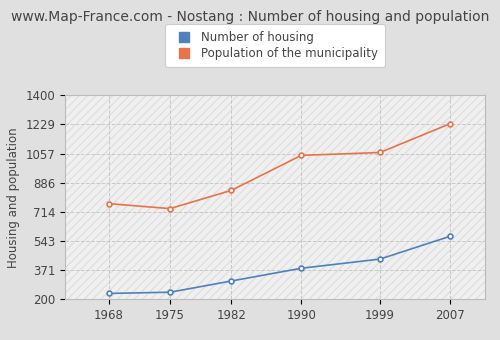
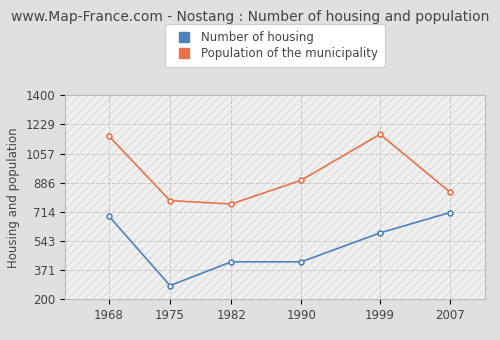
Number of housing/1968: 230 -> 690
Population of the municipality/1968: 760 -> 1160
Number of housing/1975: 240 -> 280
Population of the municipality/1975: 730 -> 780
Number of housing/1982: 310 -> 420
Population of the municipality/1982: 840 -> 760
Number of housing/1990: 380 -> 420
Population of the municipality/1990: 1050 -> 900
Number of housing/1999: 440 -> 590
Population of the municipality/1999: 1060 -> 1170
Number of housing/2007: 570 -> 710
Population of the municipality/2007: 1230 -> 830
